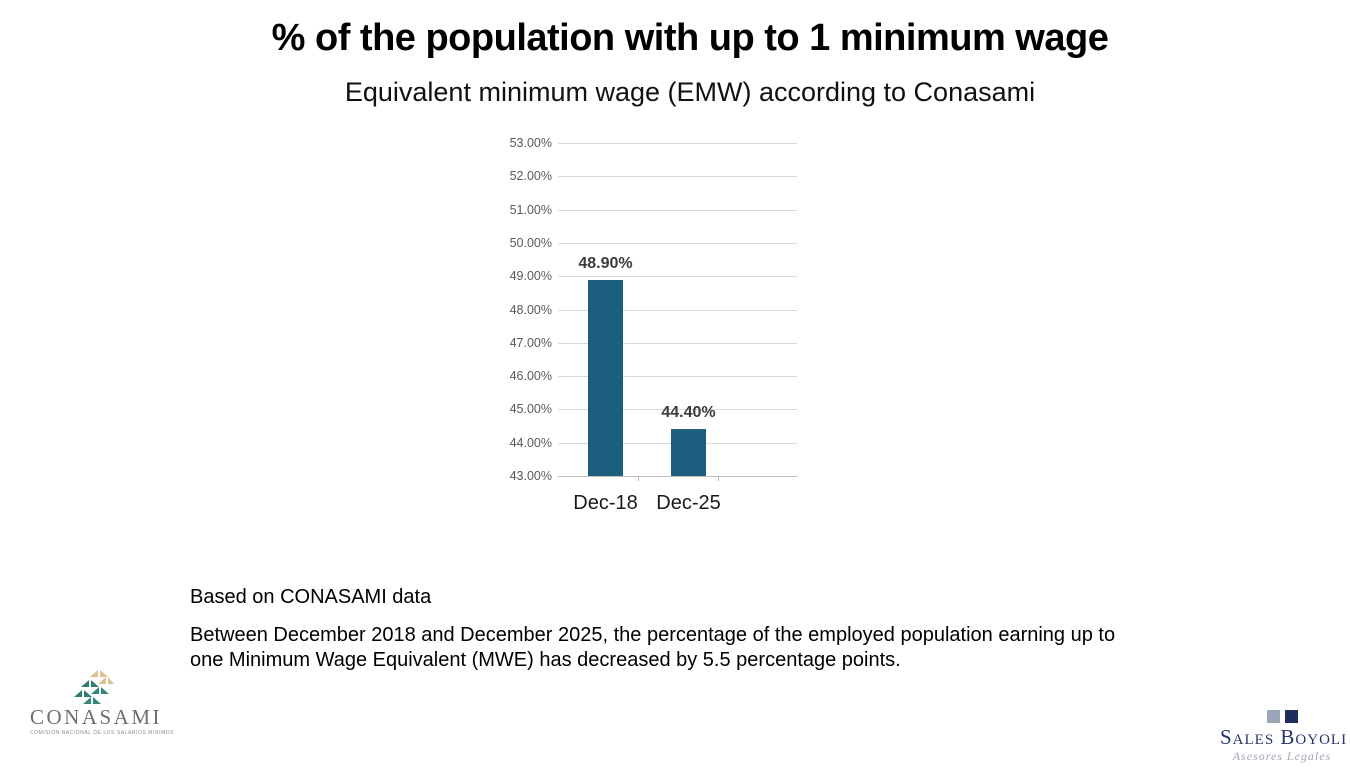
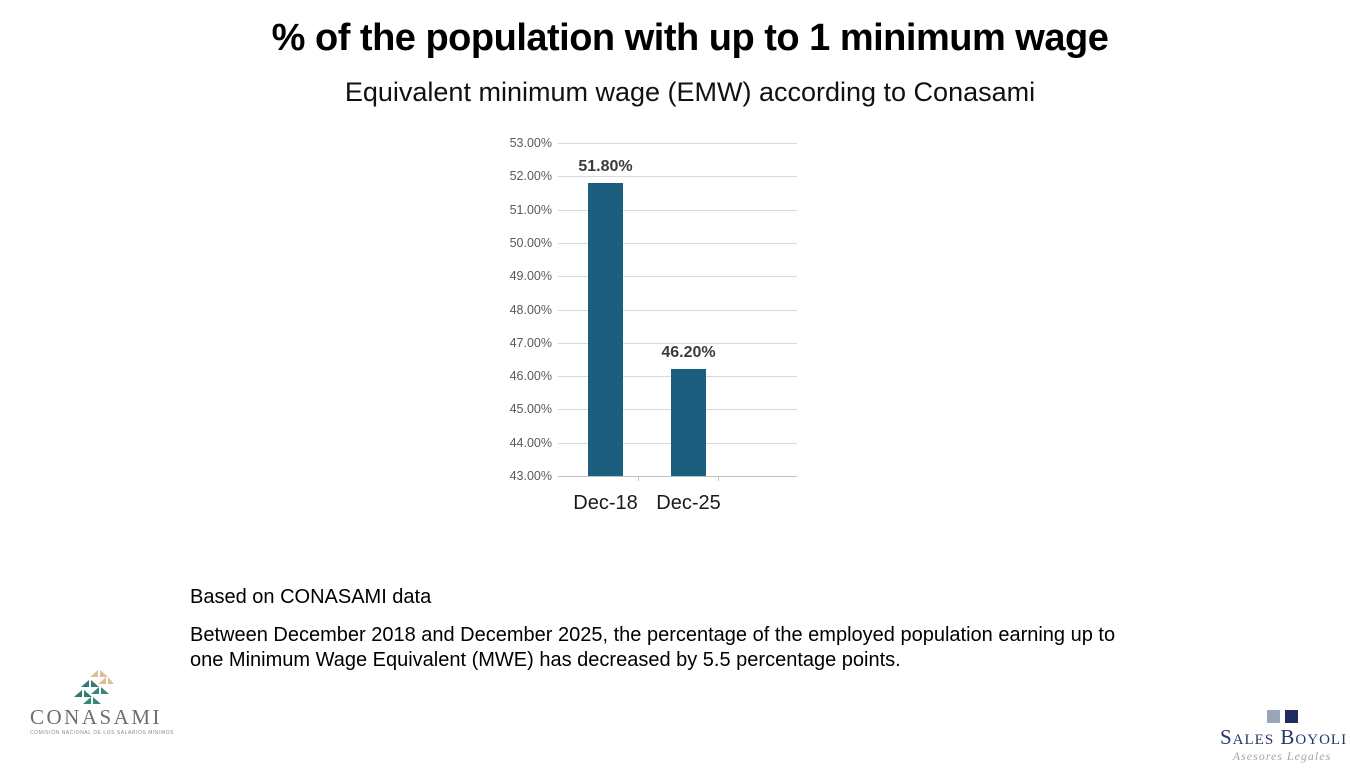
Dec-18: 48.90% -> 51.80%
Dec-25: 44.40% -> 46.20%
